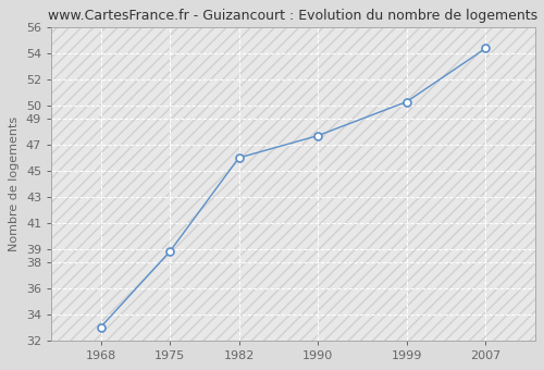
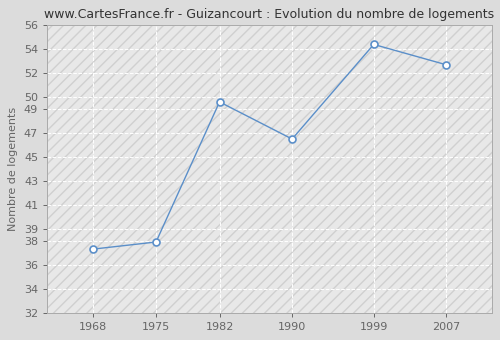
1968: 33.0 -> 37.3
1975: 38.8 -> 37.9
1982: 46.0 -> 49.6
1990: 47.7 -> 46.5
1999: 50.3 -> 54.4
2007: 54.4 -> 52.7
